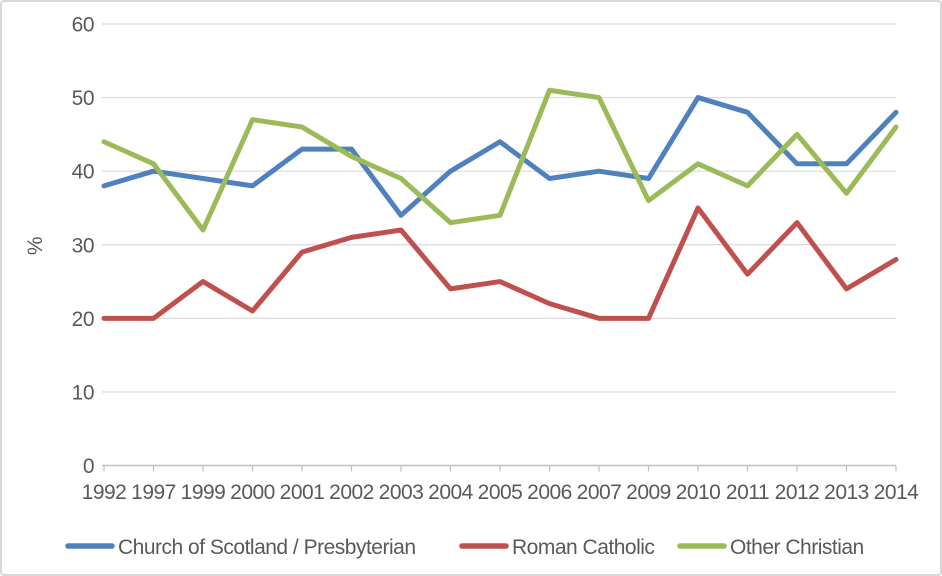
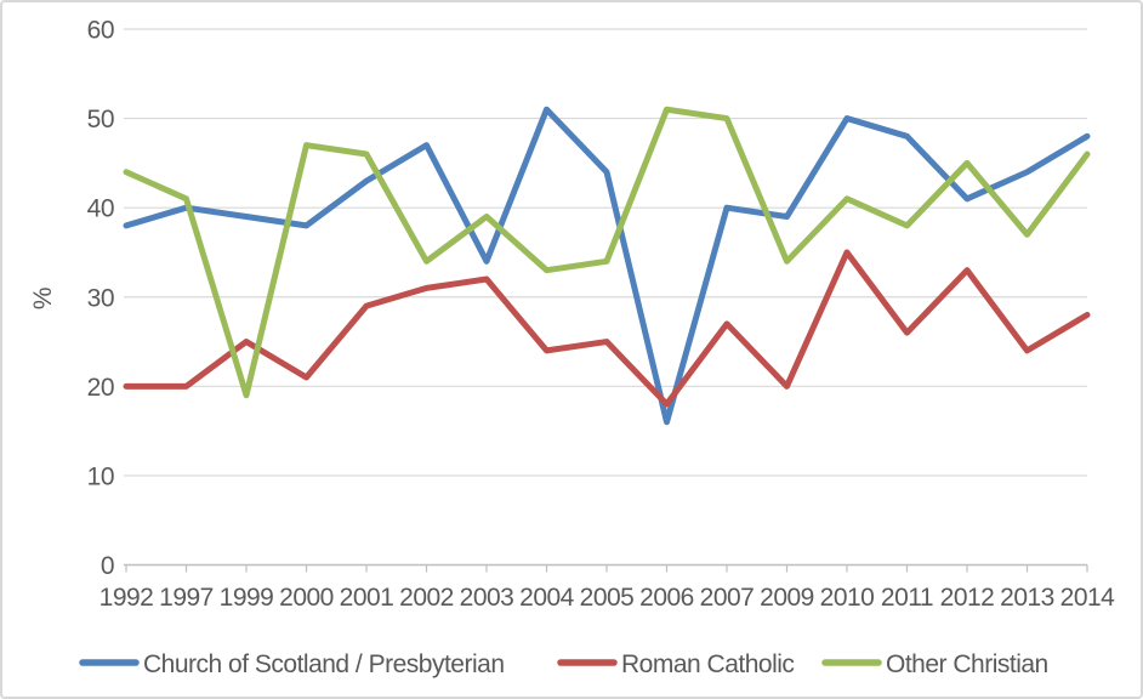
Other Christian/1999: 32 -> 19
Church of Scotland / Presbyterian/2002: 43 -> 47
Other Christian/2002: 42 -> 34
Church of Scotland / Presbyterian/2004: 40 -> 51
Church of Scotland / Presbyterian/2006: 39 -> 16
Roman Catholic/2006: 22 -> 18
Roman Catholic/2007: 20 -> 27
Other Christian/2009: 36 -> 34
Church of Scotland / Presbyterian/2013: 41 -> 44
